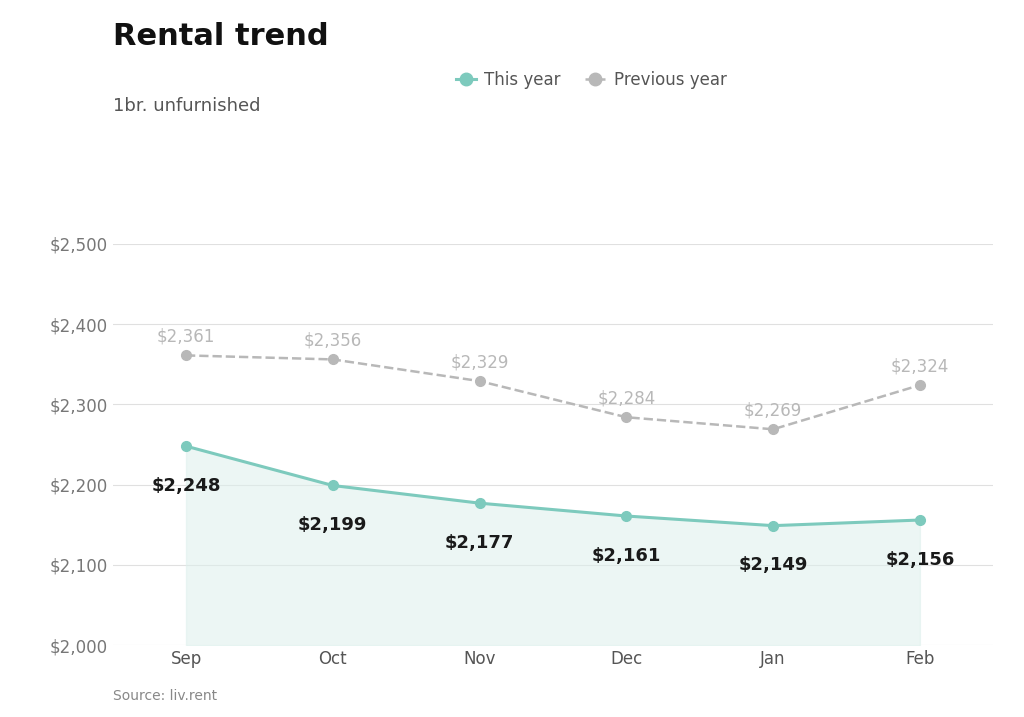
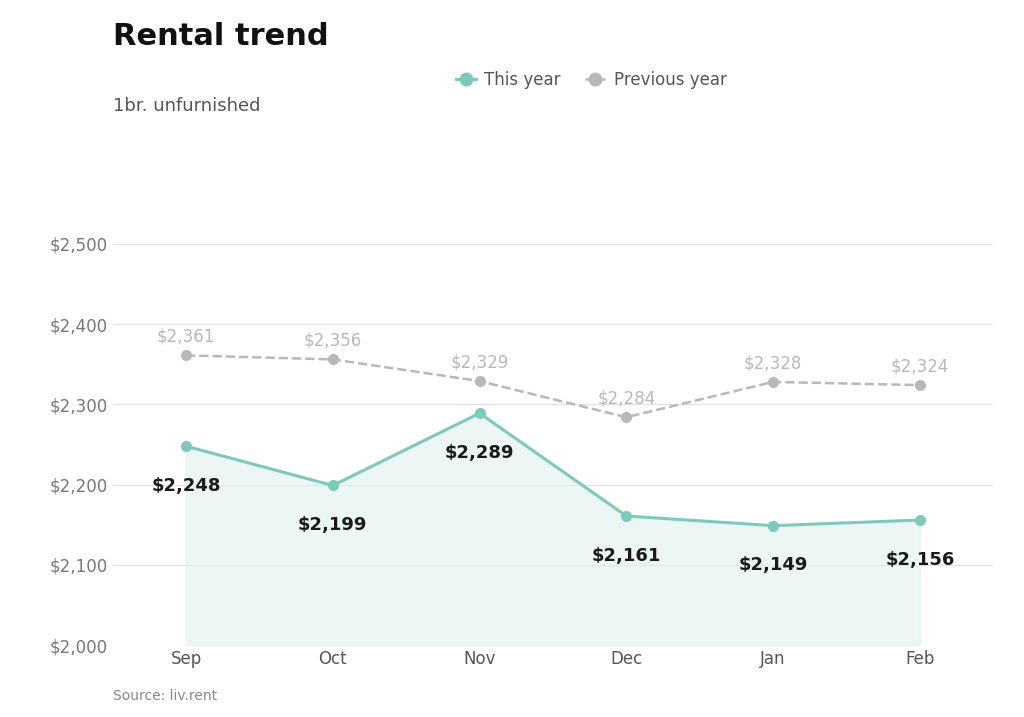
This year/Nov: $2,177 -> $2,289
Previous year/Jan: $2,269 -> $2,328
